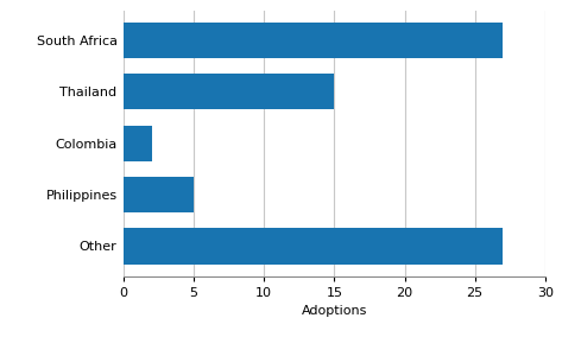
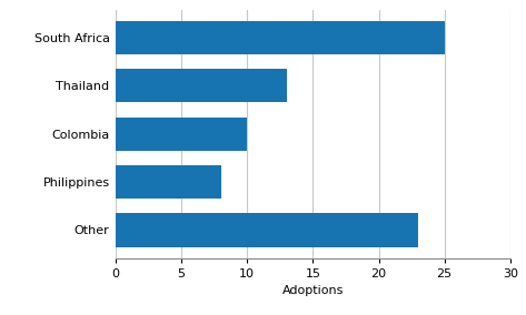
South Africa: 27 -> 25
Thailand: 15 -> 13
Colombia: 2 -> 10
Philippines: 5 -> 8
Other: 27 -> 23
